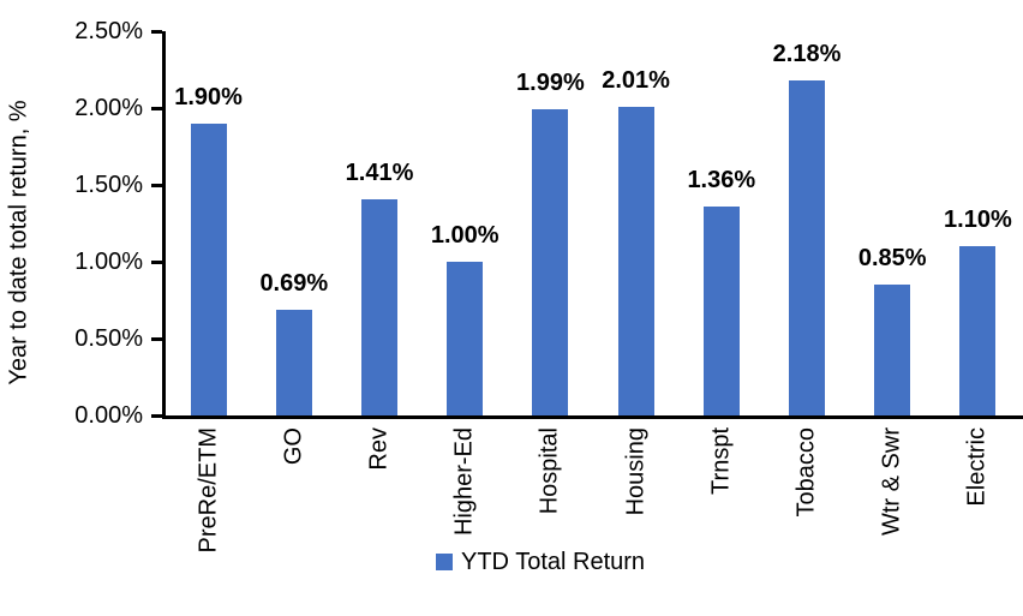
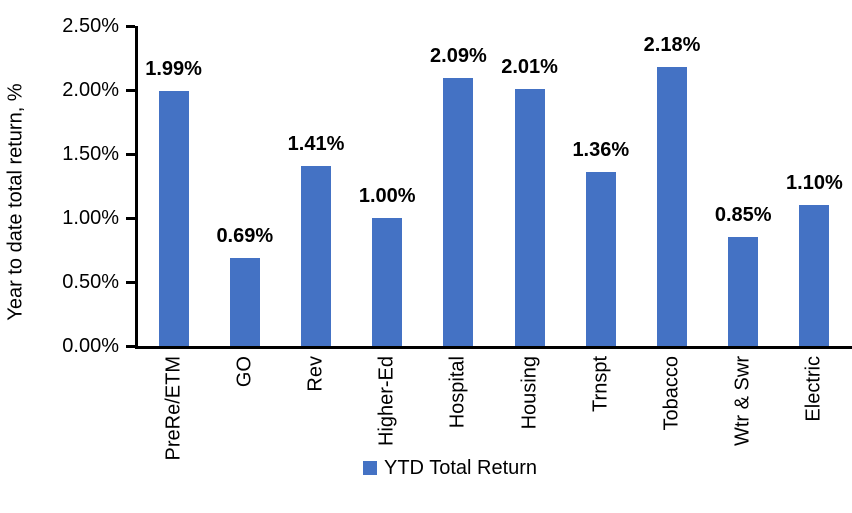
PreRe/ETM: 1.90% -> 1.99%
Hospital: 1.99% -> 2.09%
